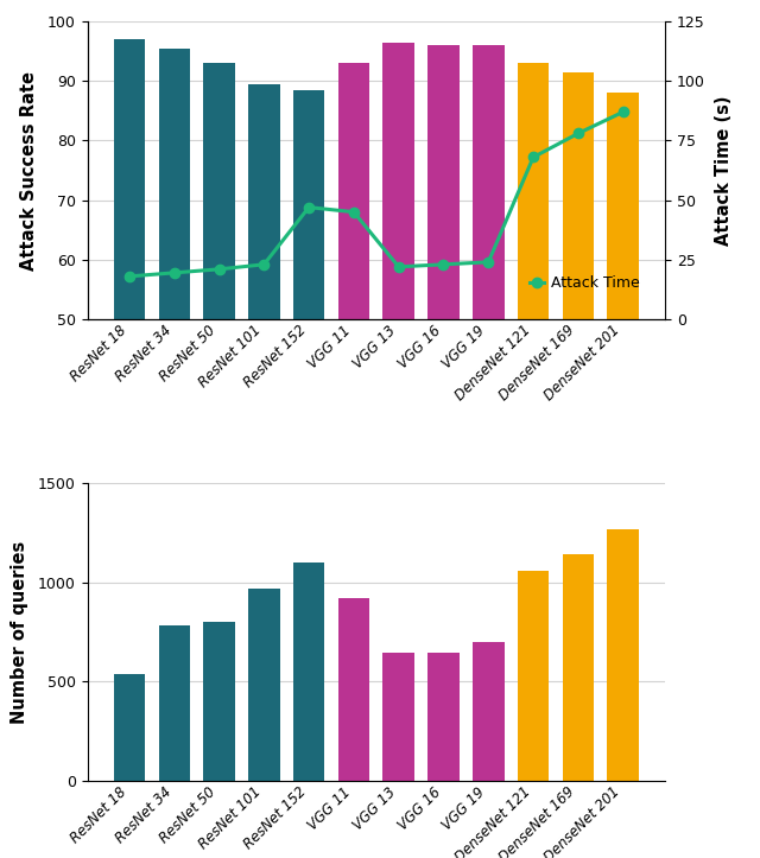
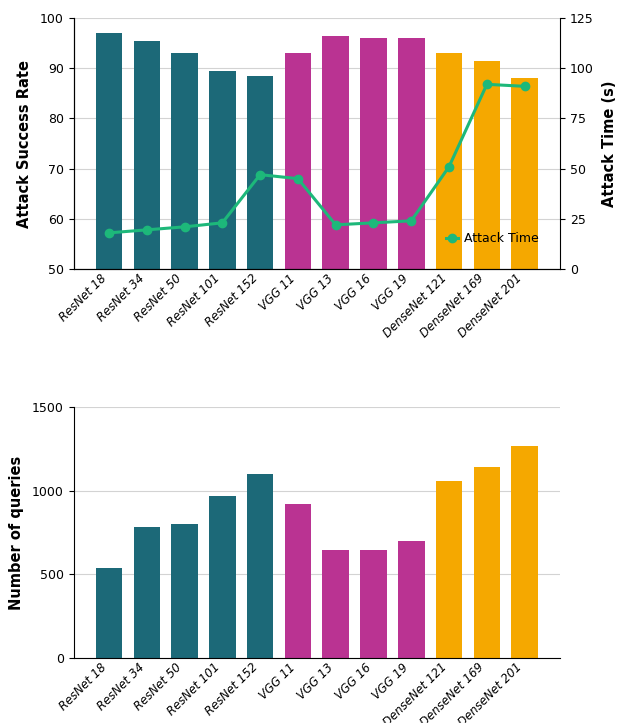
Attack Time/DenseNet 121: 68.0 -> 51.0
Attack Time/DenseNet 169: 78.0 -> 92.0
Attack Time/DenseNet 201: 87.0 -> 91.0
